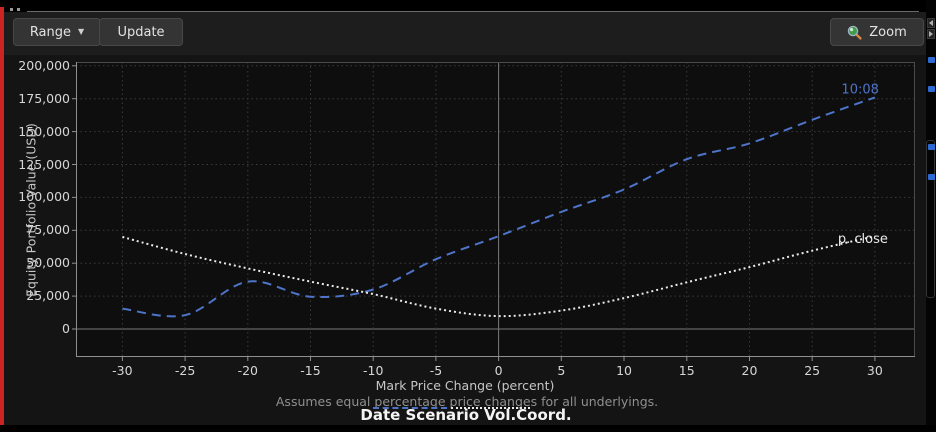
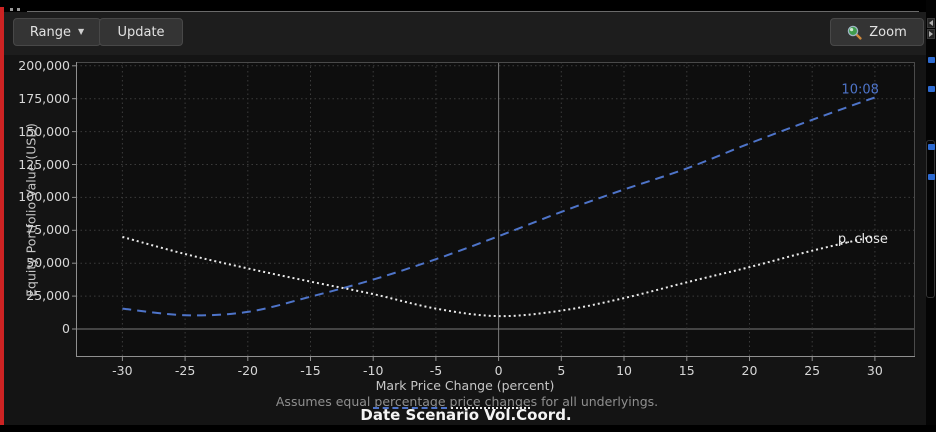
10:08/-20: 36000 -> 13000
10:08/-10: 30000 -> 38000
10:08/15: 129000 -> 122000
